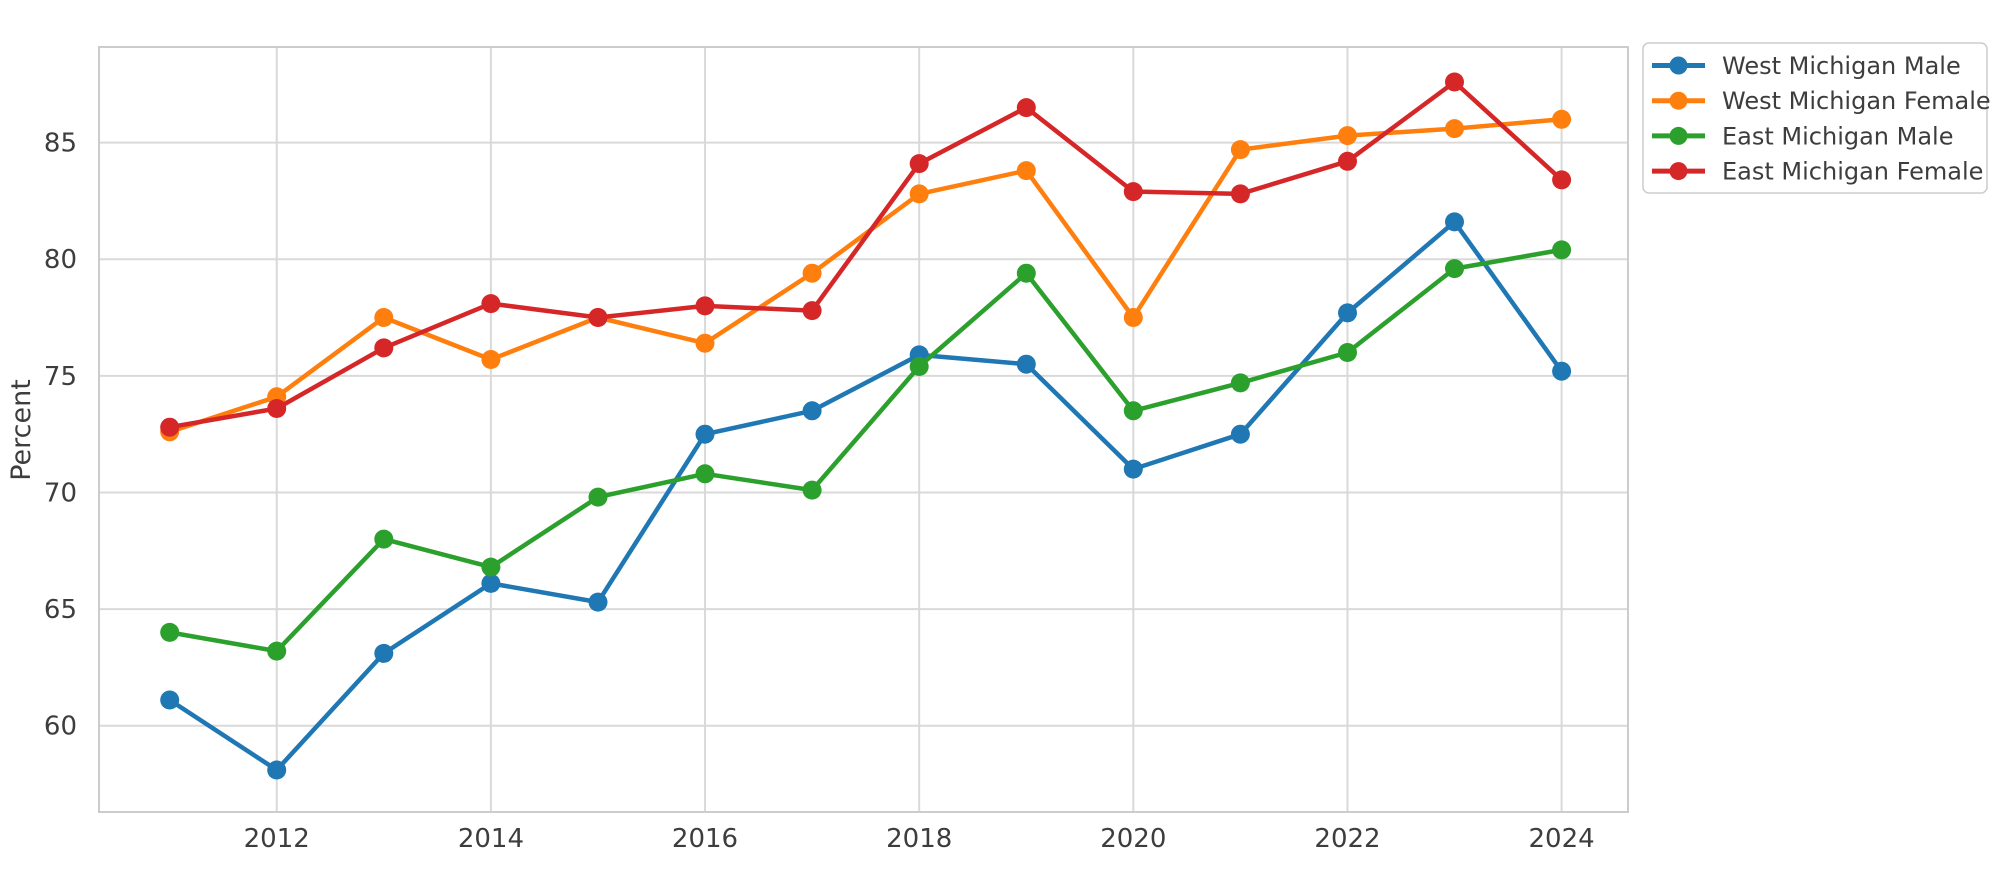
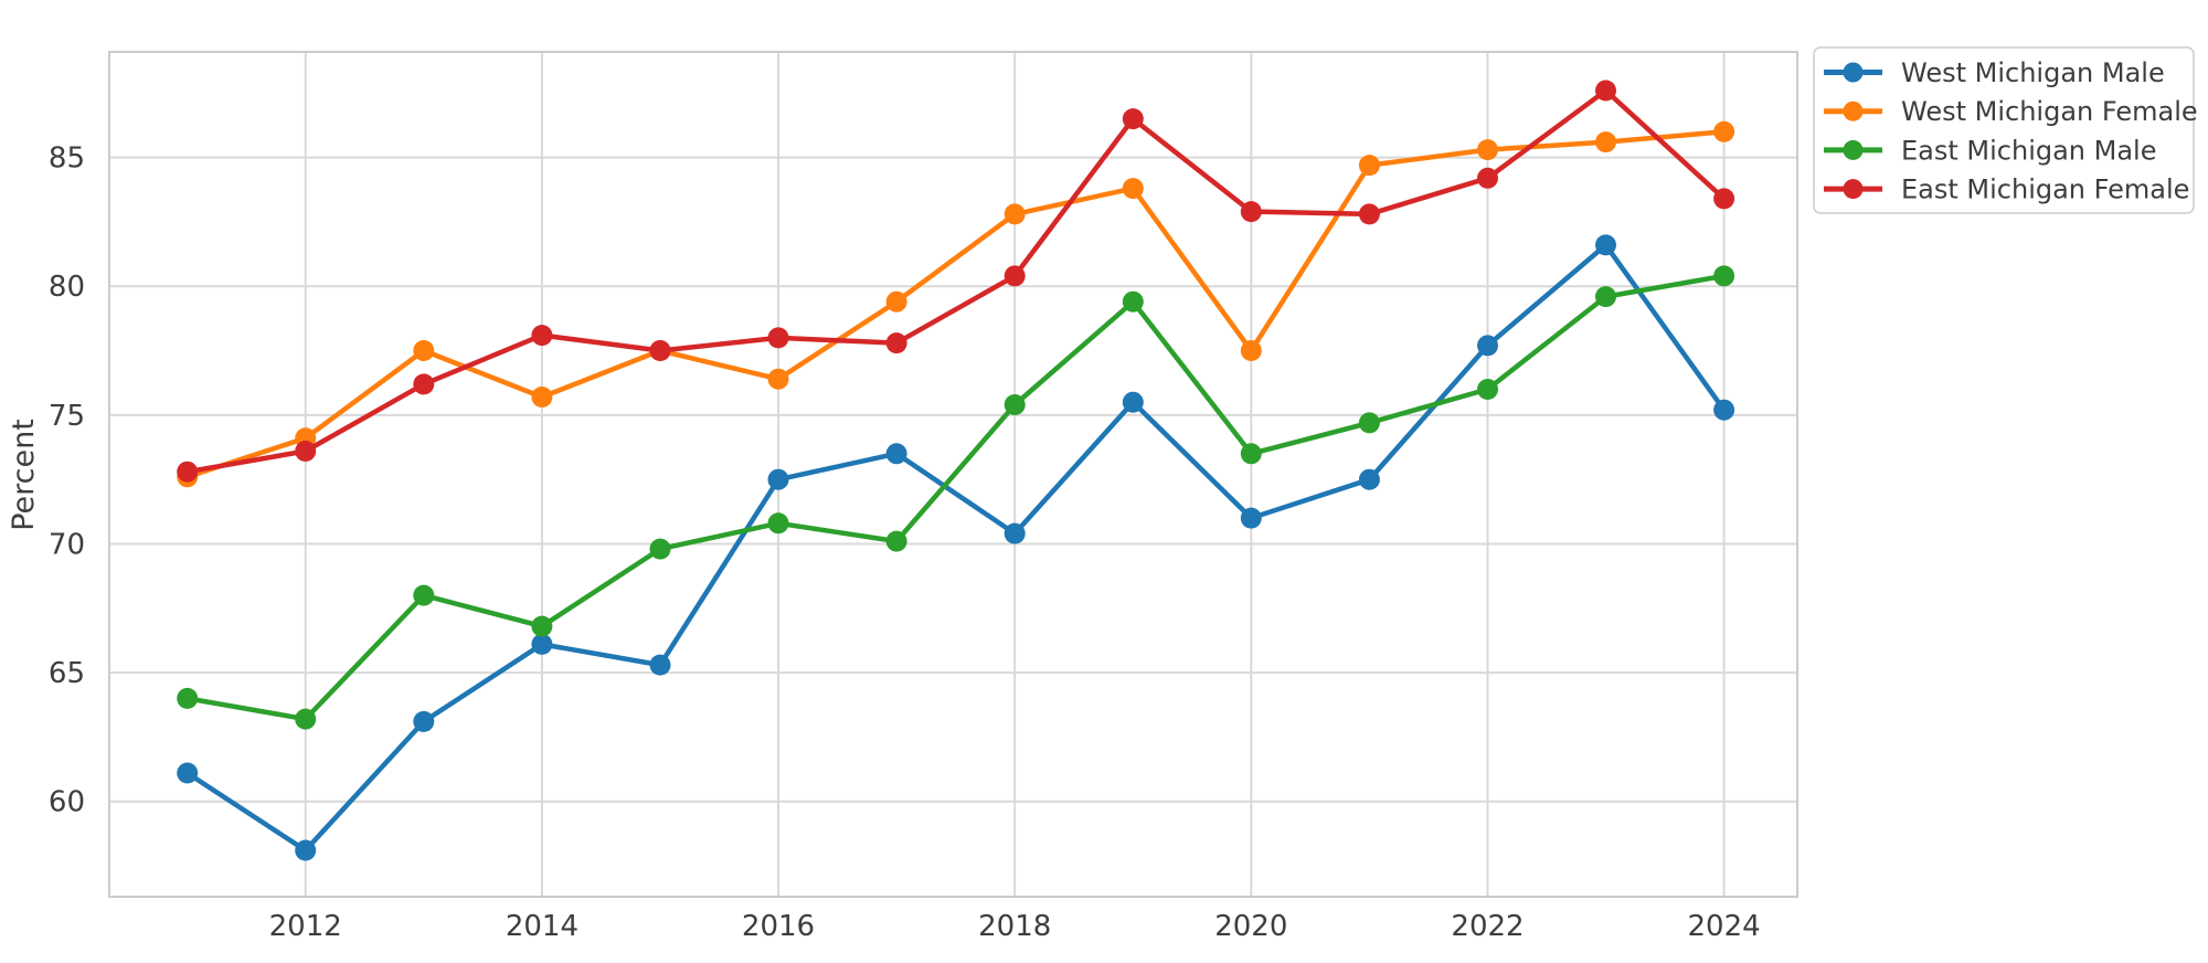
West Michigan Male/2018: 75.9 -> 70.4
East Michigan Female/2018: 84.1 -> 80.4
